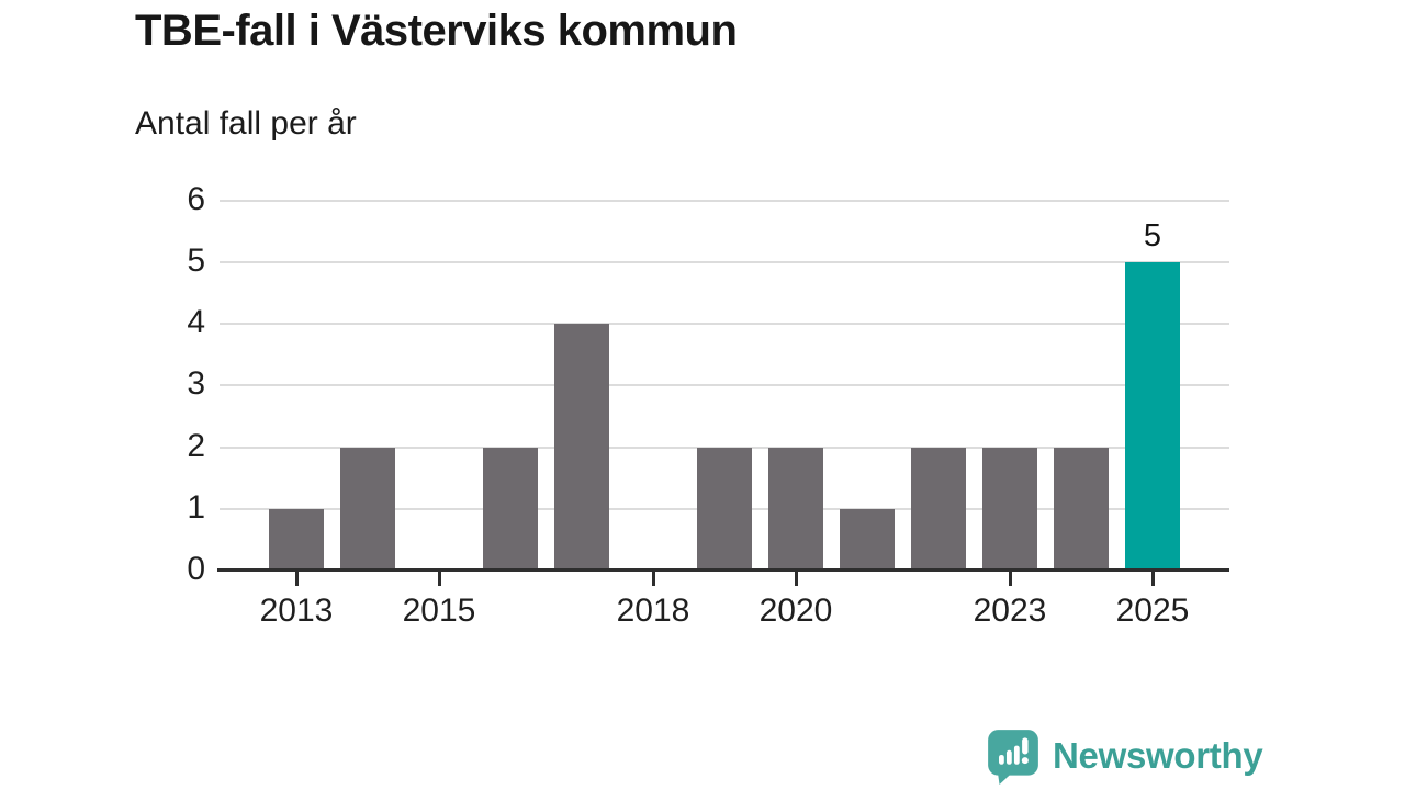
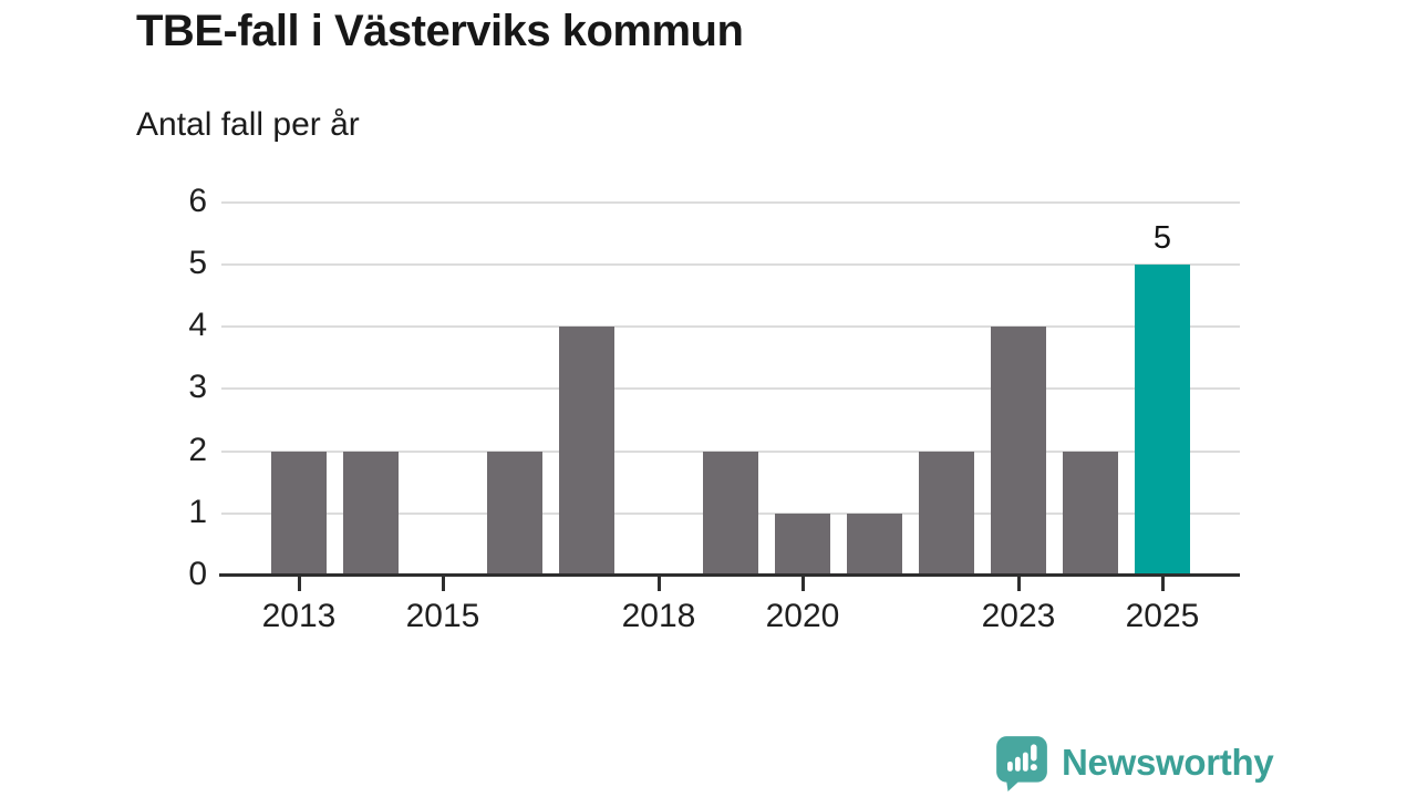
2013: 1 -> 2
2020: 2 -> 1
2023: 2 -> 4
